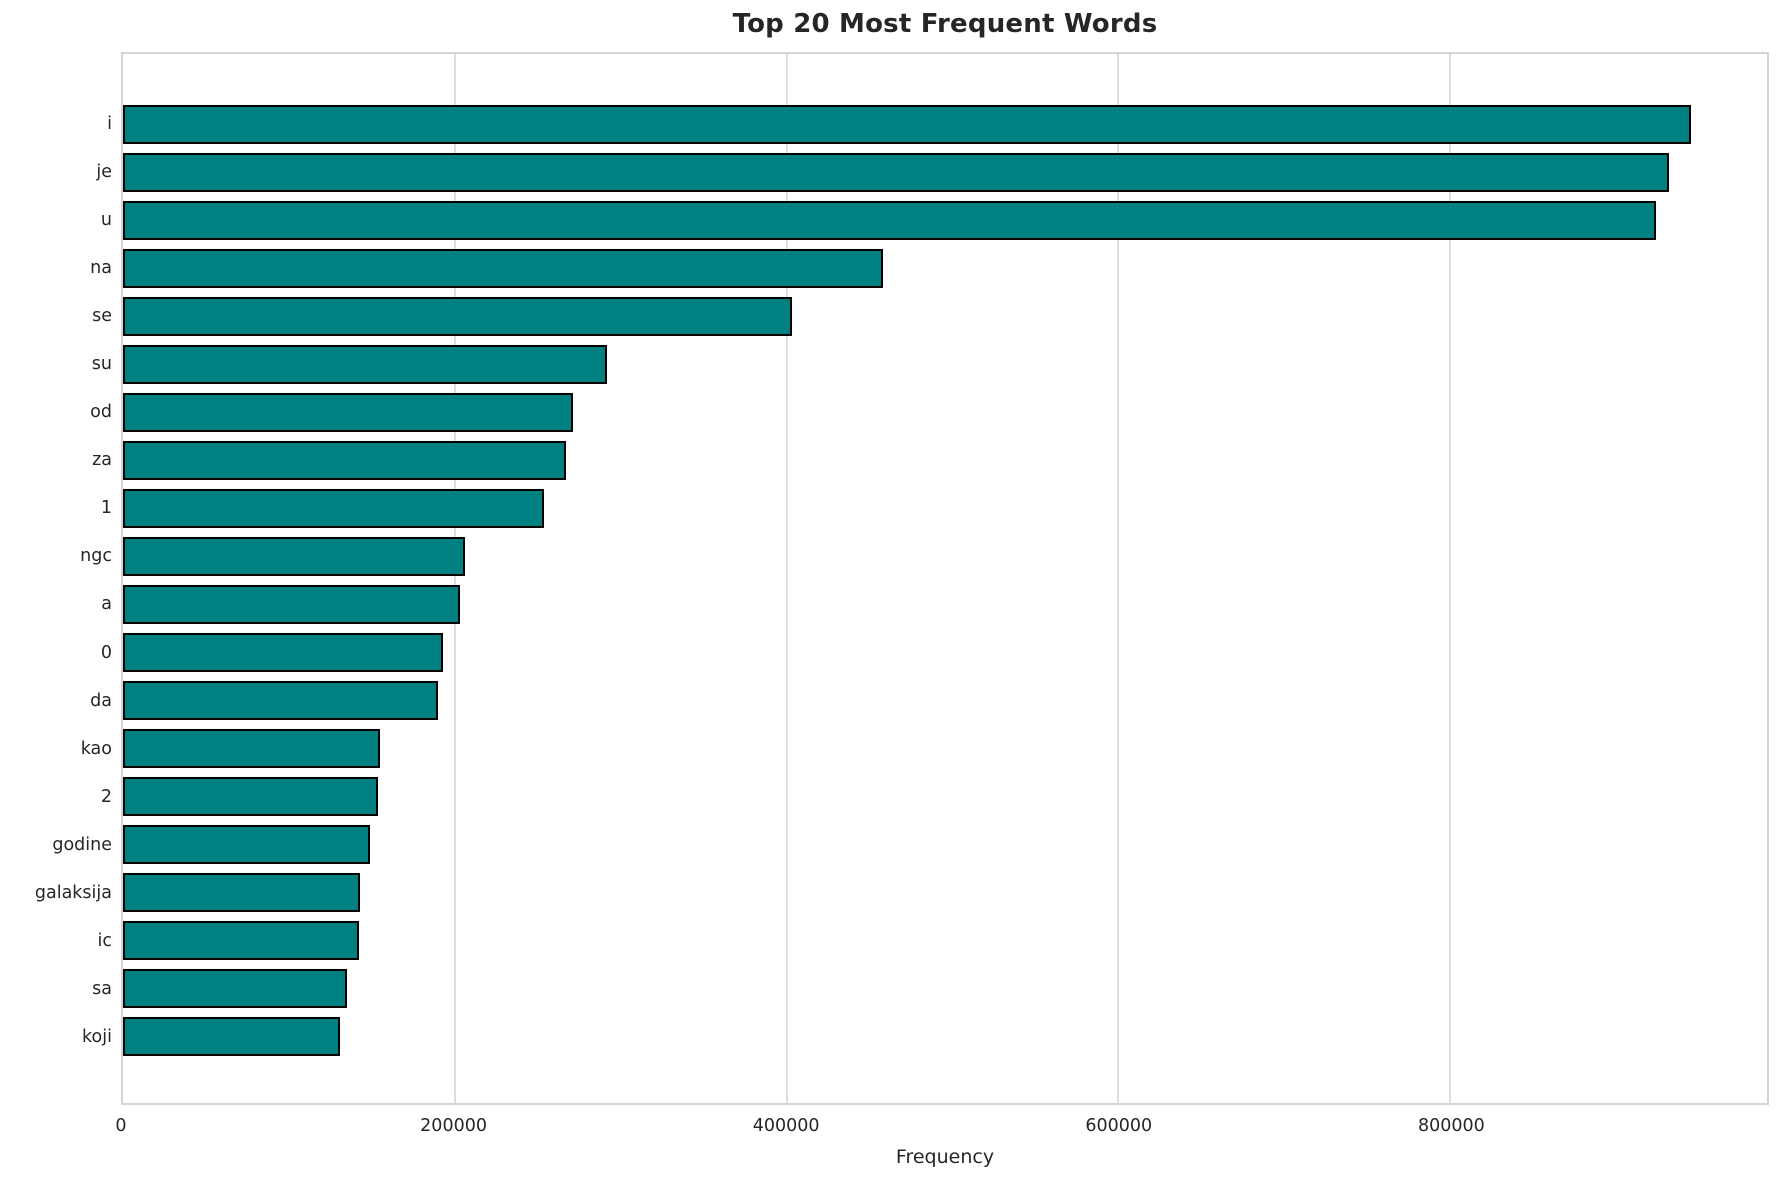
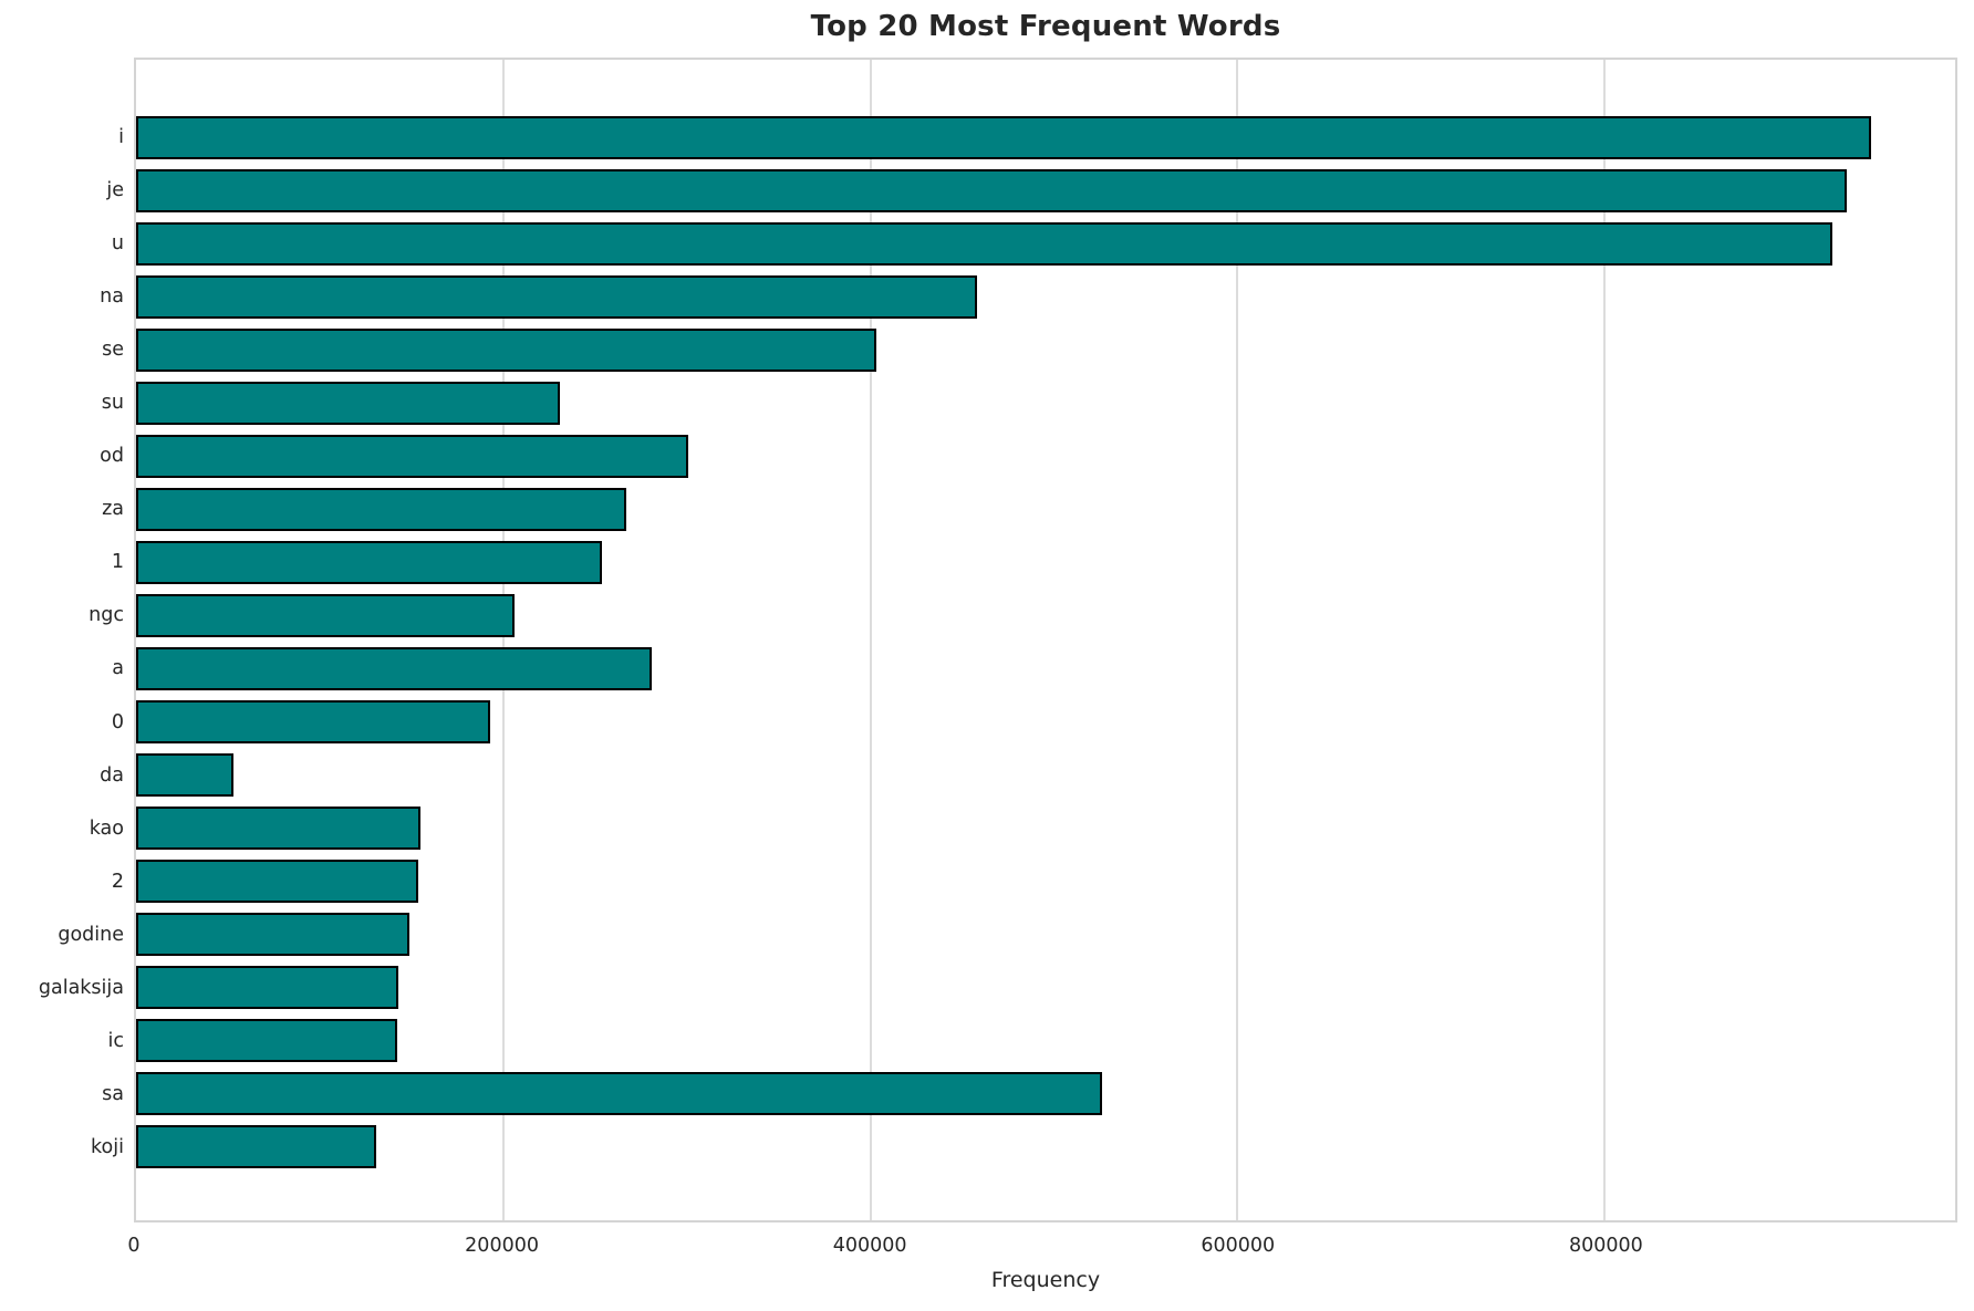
su: 292000 -> 231000
od: 271000 -> 301000
a: 203000 -> 281000
da: 190000 -> 53000
sa: 135000 -> 526000
